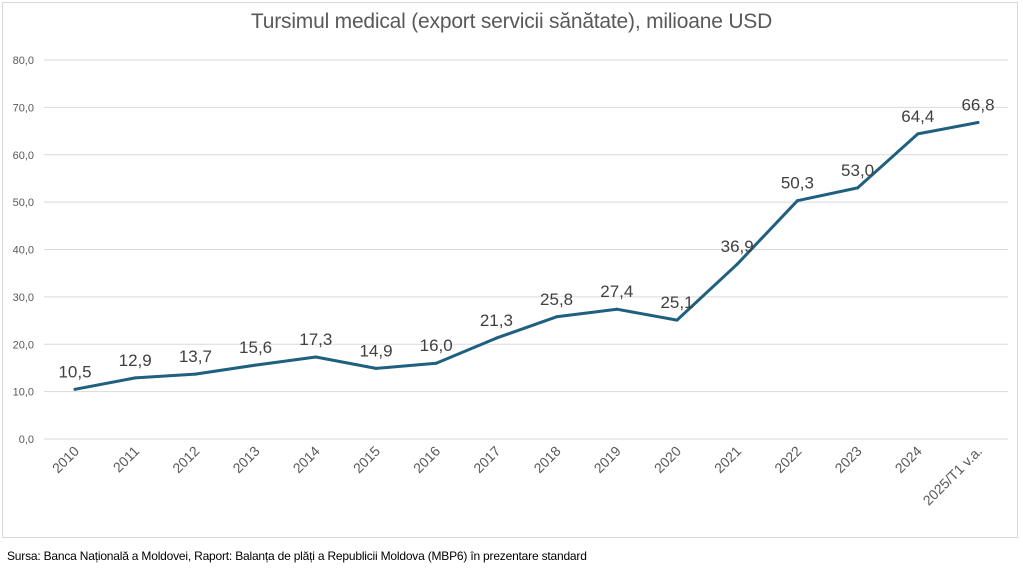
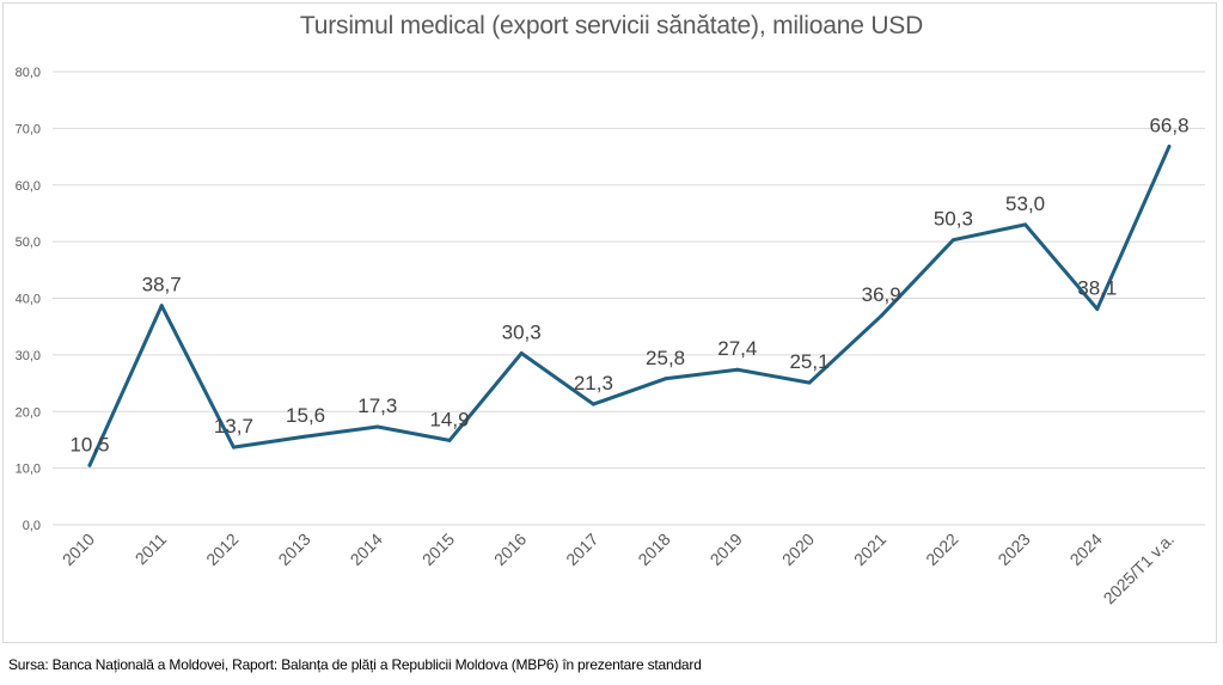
2011: 12,9 -> 38,7
2016: 16,0 -> 30,3
2024: 64,4 -> 38,1
